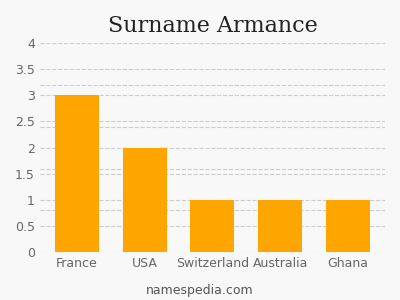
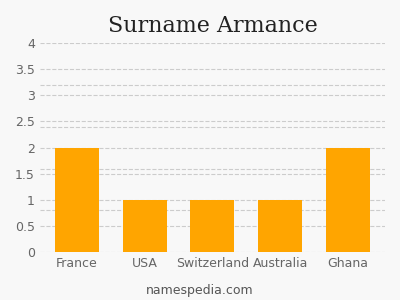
France: 3 -> 2
USA: 2 -> 1
Ghana: 1 -> 2
